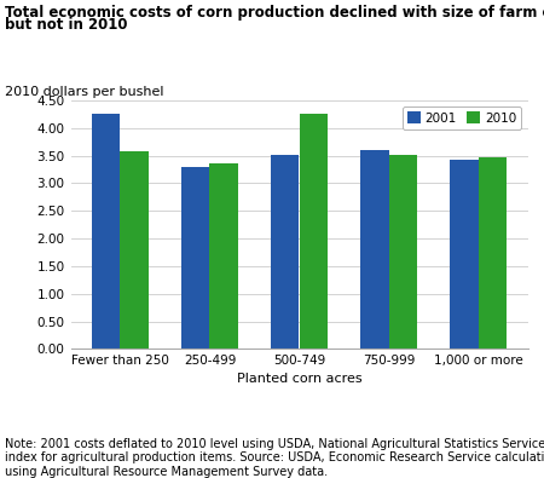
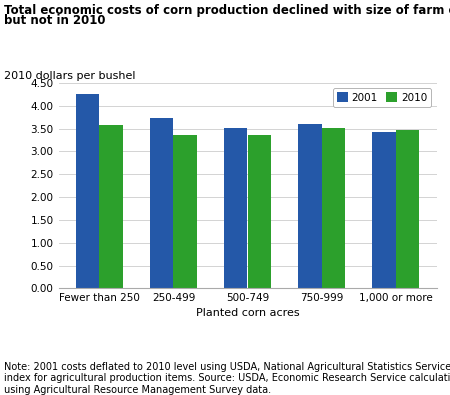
2001/250-499: 3.30 -> 3.73
2010/500-749: 4.25 -> 3.36
